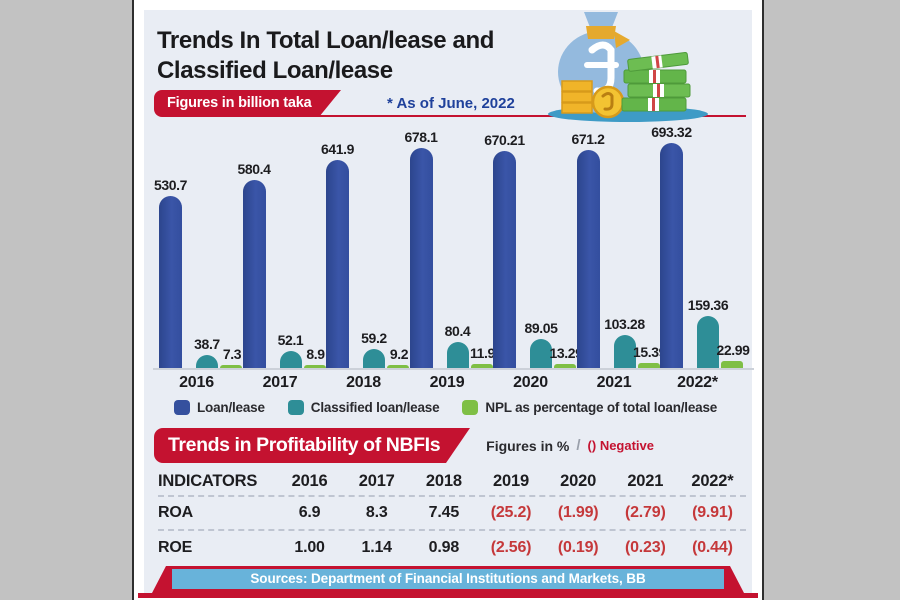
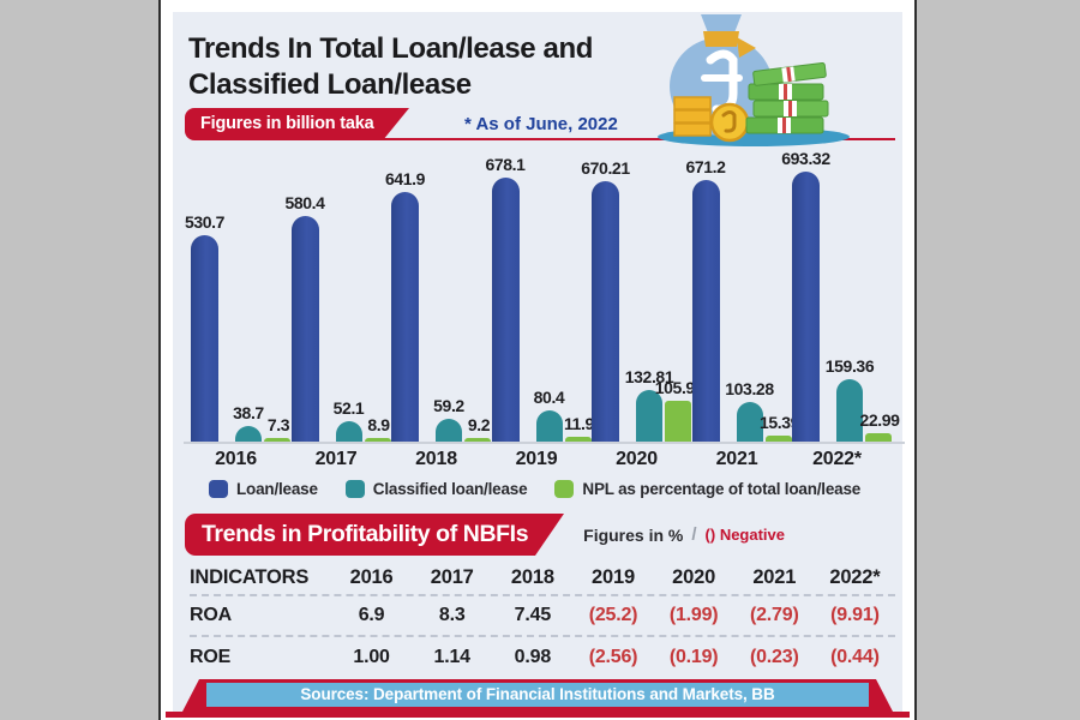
Classified loan/lease/2020: 89.05 -> 132.81
NPL as percentage of total loan/lease/2020: 13.29 -> 105.94
